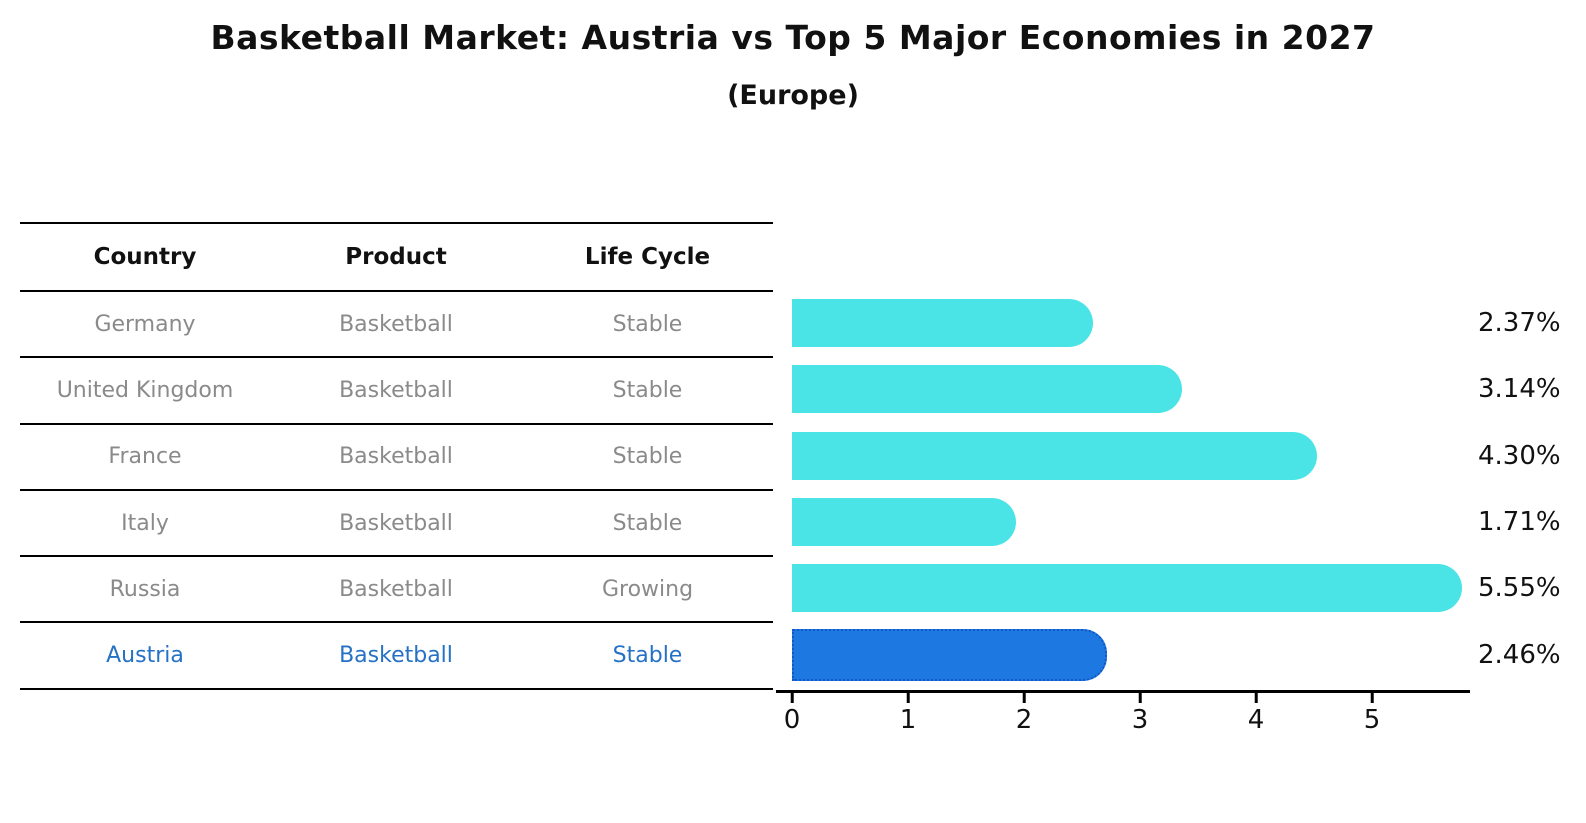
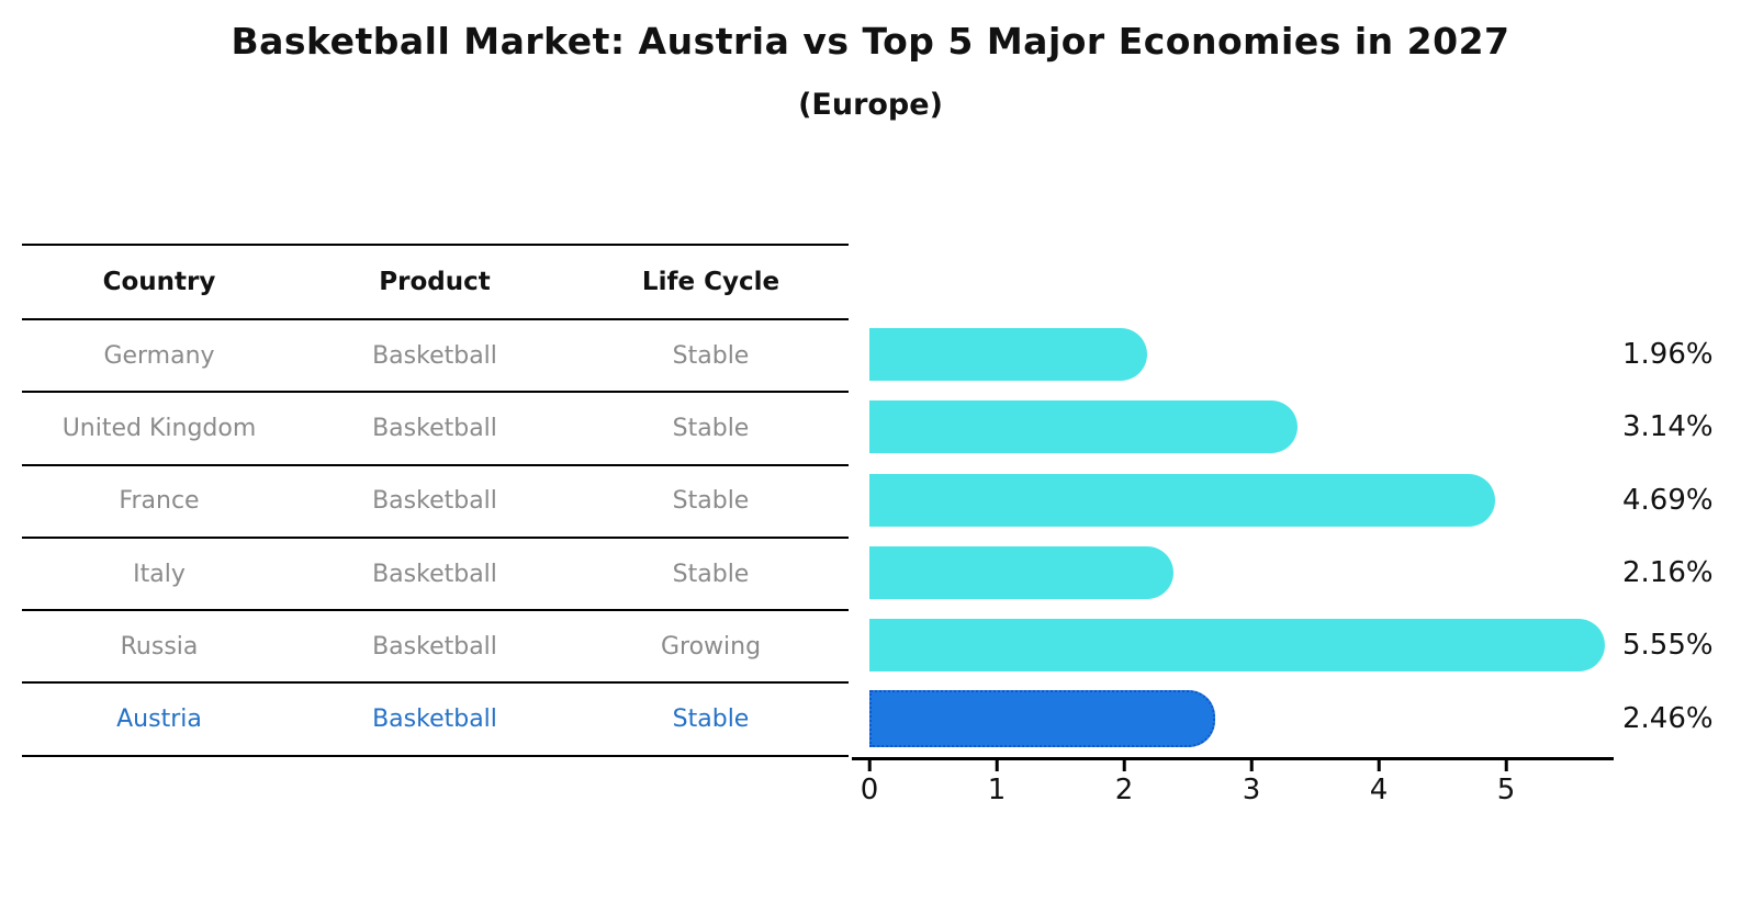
Germany: 2.37% -> 1.96%
France: 4.30% -> 4.69%
Italy: 1.71% -> 2.16%
